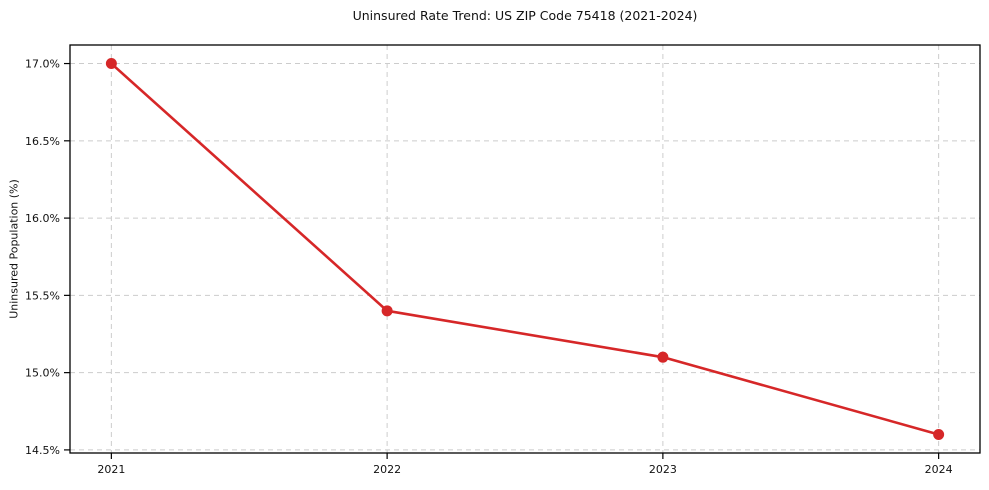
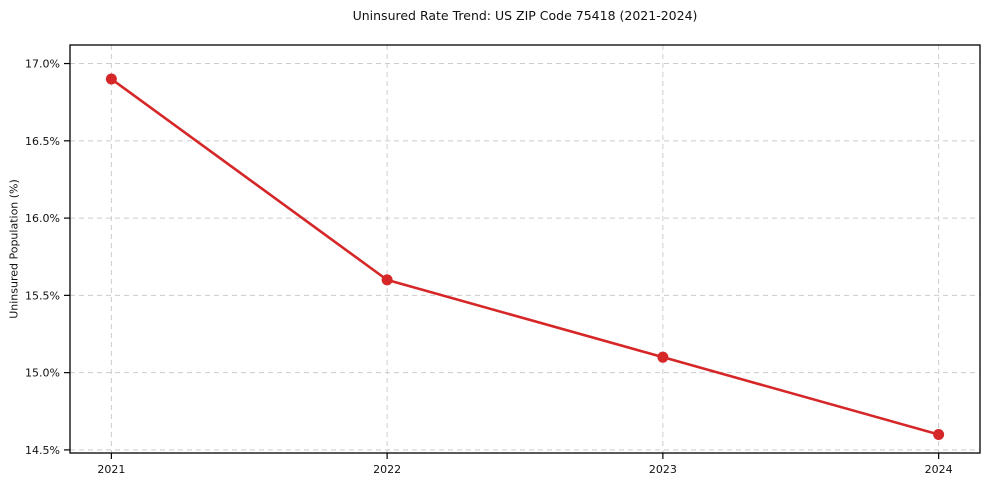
2021: 17.0% -> 16.9%
2022: 15.4% -> 15.6%
